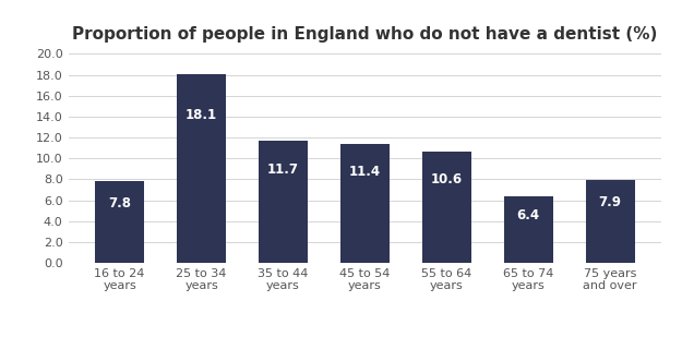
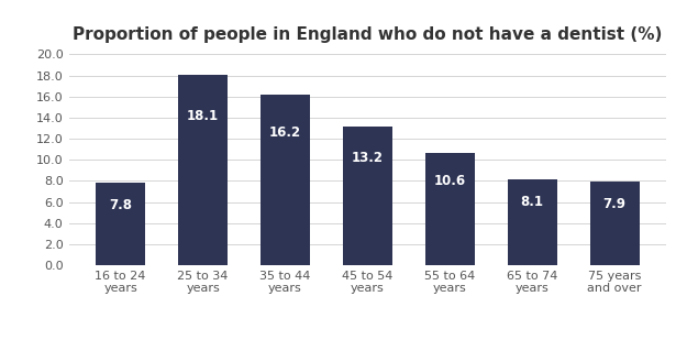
35 to 44 years: 11.7 -> 16.2
45 to 54 years: 11.4 -> 13.2
65 to 74 years: 6.4 -> 8.1
